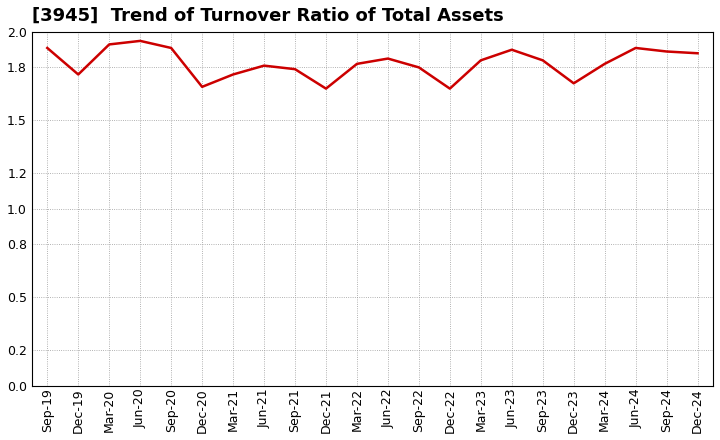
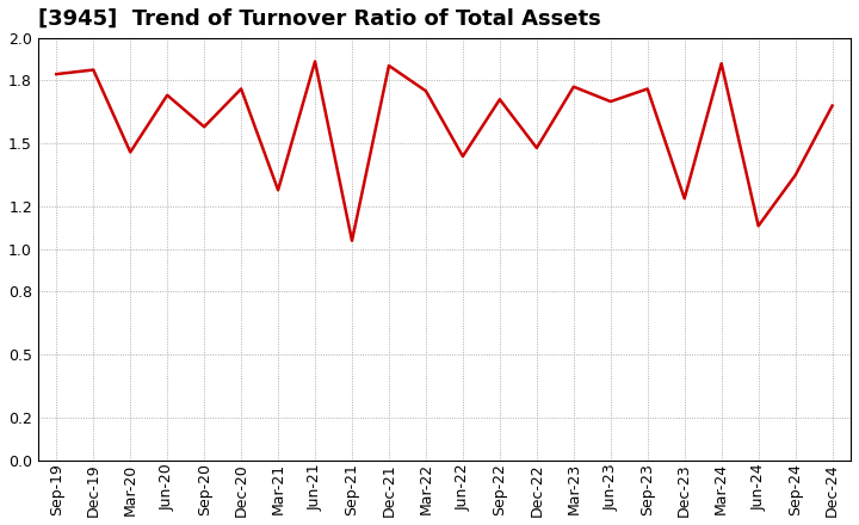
Sep-19: 1.91 -> 1.83
Dec-19: 1.76 -> 1.85
Mar-20: 1.93 -> 1.46
Jun-20: 1.95 -> 1.73
Sep-20: 1.91 -> 1.58
Dec-20: 1.69 -> 1.76
Mar-21: 1.76 -> 1.28
Jun-21: 1.81 -> 1.89
Sep-21: 1.79 -> 1.04
Dec-21: 1.68 -> 1.87
Mar-22: 1.82 -> 1.75
Jun-22: 1.85 -> 1.44
Sep-22: 1.80 -> 1.71
Dec-22: 1.68 -> 1.48
Mar-23: 1.84 -> 1.77
Jun-23: 1.90 -> 1.70
Sep-23: 1.84 -> 1.76
Dec-23: 1.71 -> 1.24
Mar-24: 1.82 -> 1.88
Jun-24: 1.91 -> 1.11
Sep-24: 1.89 -> 1.35
Dec-24: 1.88 -> 1.68
